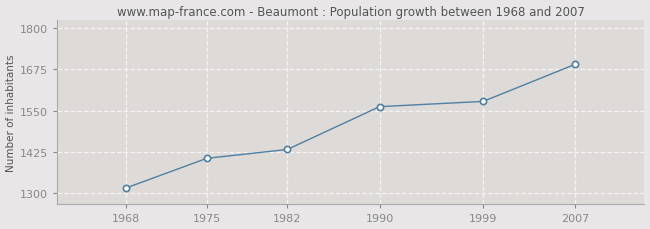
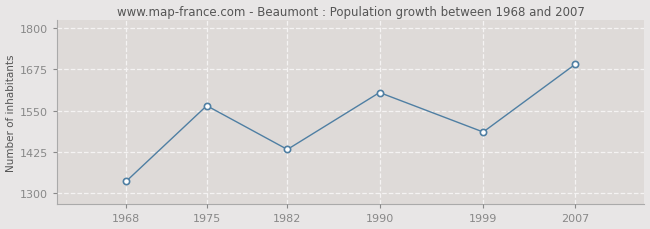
1968: 1315 -> 1335
1975: 1405 -> 1565
1990: 1562 -> 1605
1999: 1578 -> 1485
